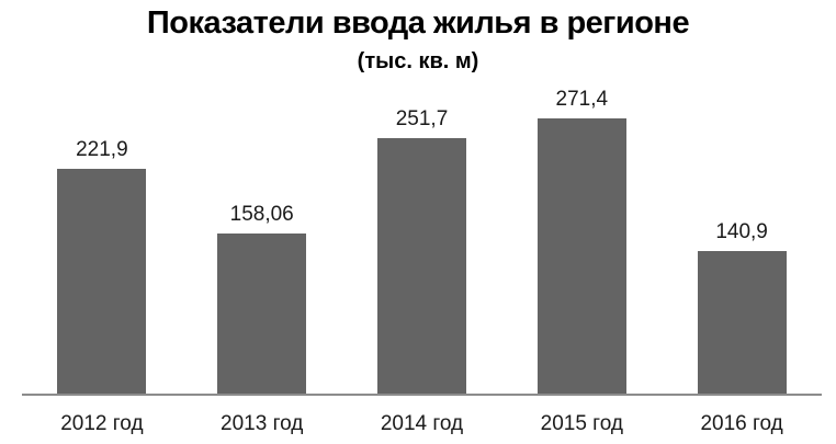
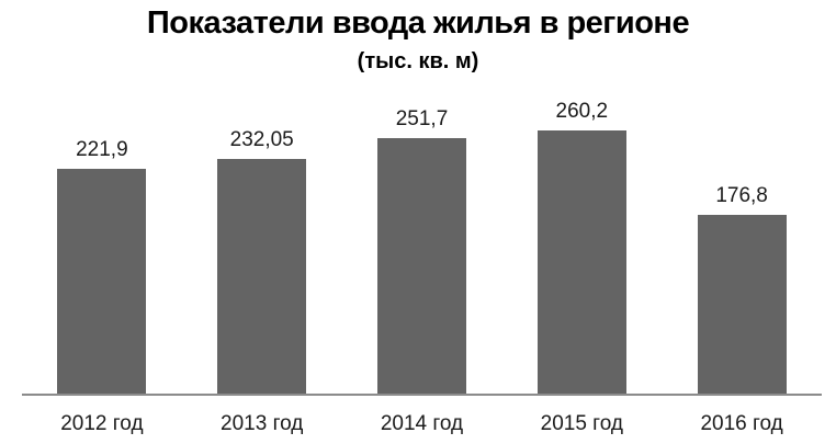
2013 год: 158,06 -> 232,05
2015 год: 271,4 -> 260,2
2016 год: 140,9 -> 176,8
